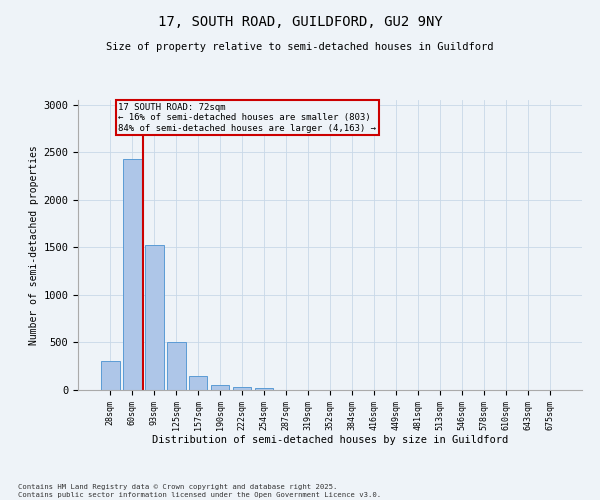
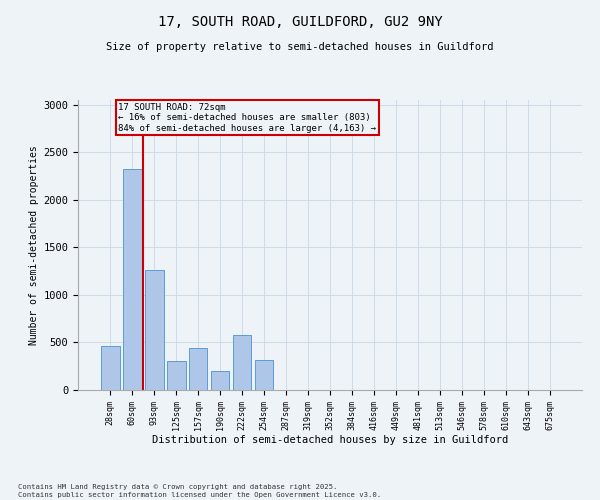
28sqm: 300 -> 460
60sqm: 2430 -> 2320
93sqm: 1530 -> 1260
125sqm: 510 -> 300
157sqm: 150 -> 440
190sqm: 50 -> 200
222sqm: 40 -> 580
254sqm: 20 -> 320
